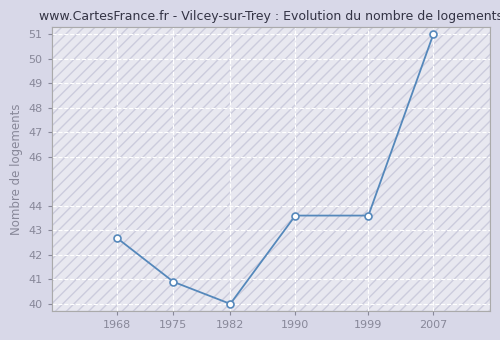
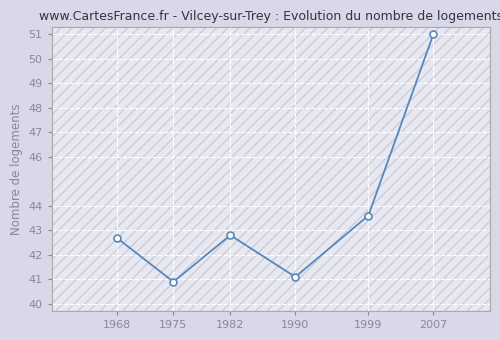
1982: 40.0 -> 42.8
1990: 43.6 -> 41.1
